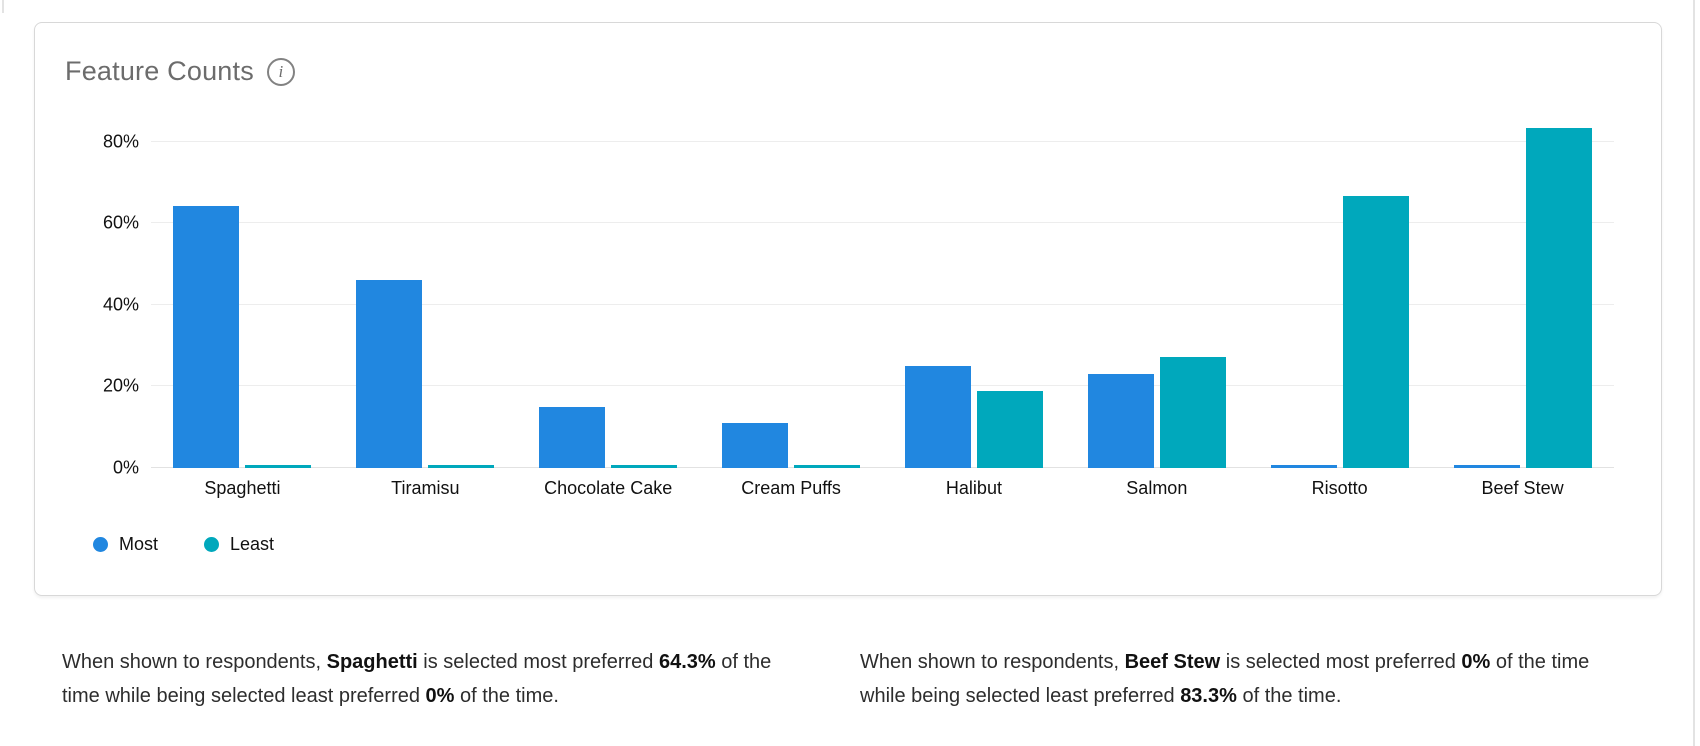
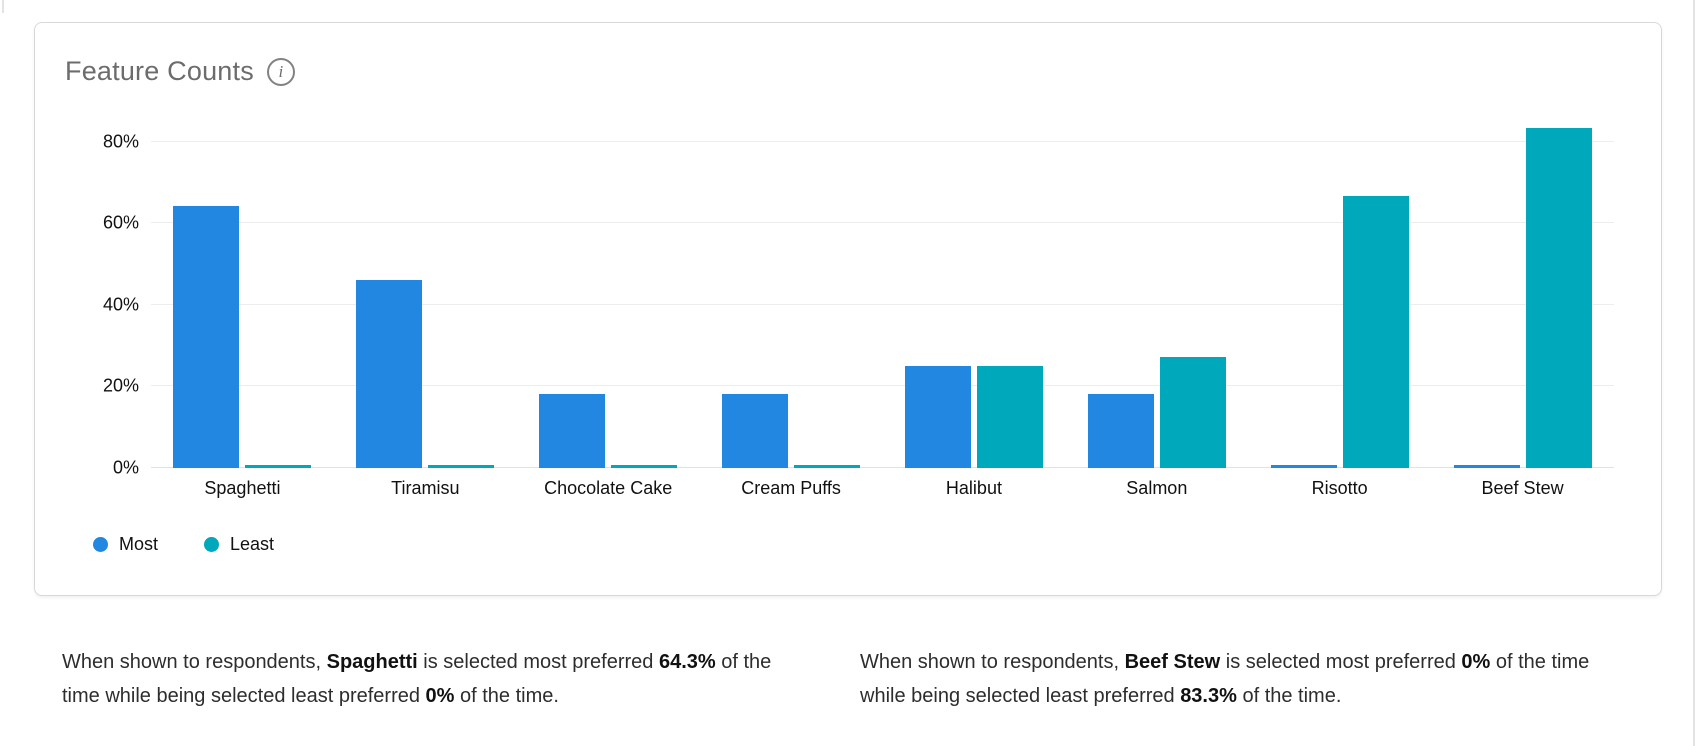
Most/Chocolate Cake: 15% -> 18%
Most/Cream Puffs: 11% -> 18%
Least/Halibut: 19% -> 25%
Most/Salmon: 23% -> 18%
